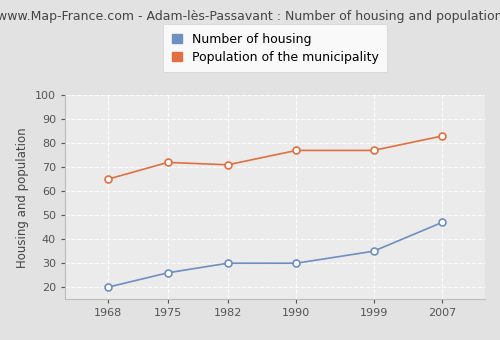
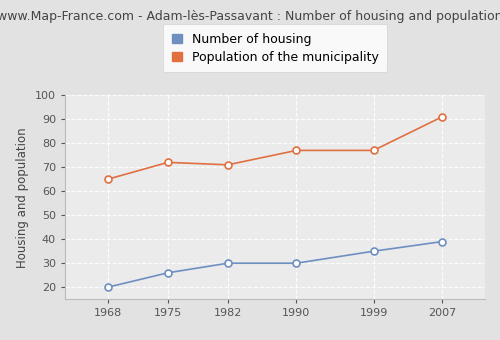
Number of housing/2007: 47 -> 39
Population of the municipality/2007: 83 -> 91
